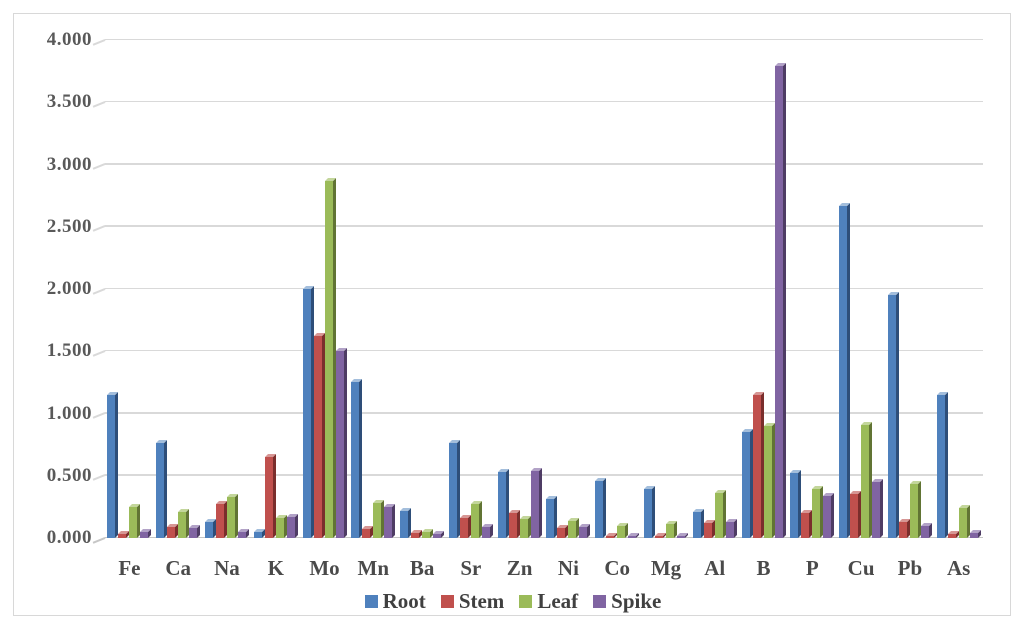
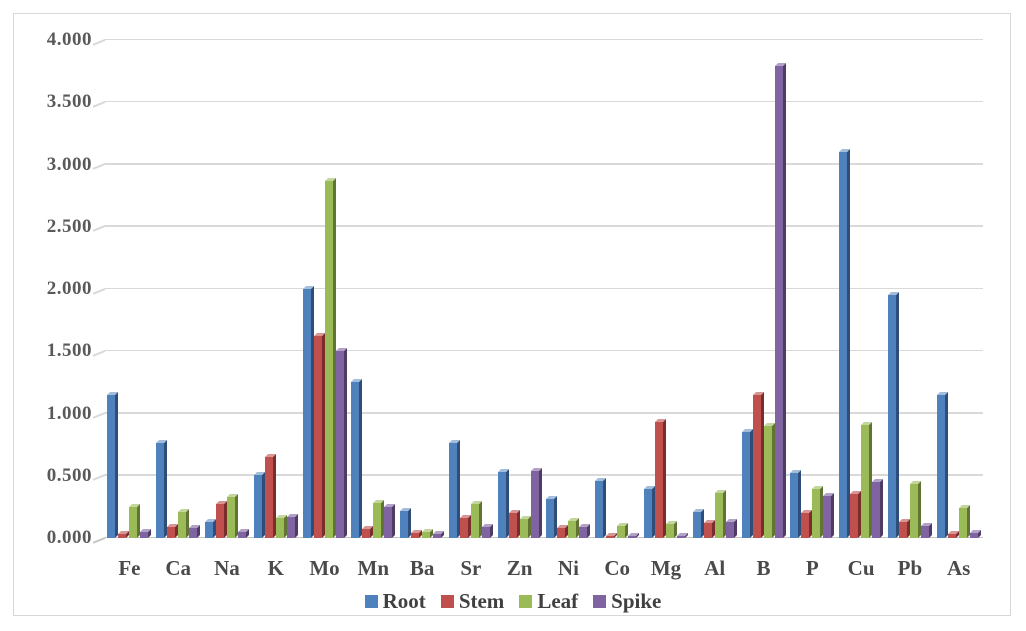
Root/K: 0.05 -> 0.51
Stem/Mg: 0.02 -> 0.93
Root/Cu: 2.67 -> 3.10
